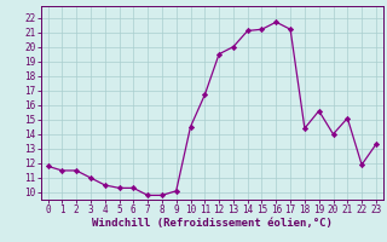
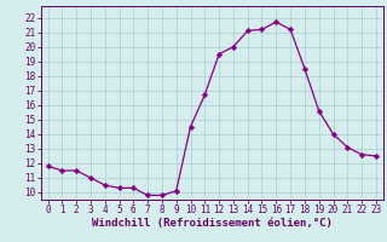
18: 14.4 -> 18.5
21: 15.1 -> 13.1
22: 11.9 -> 12.6
23: 13.3 -> 12.5
